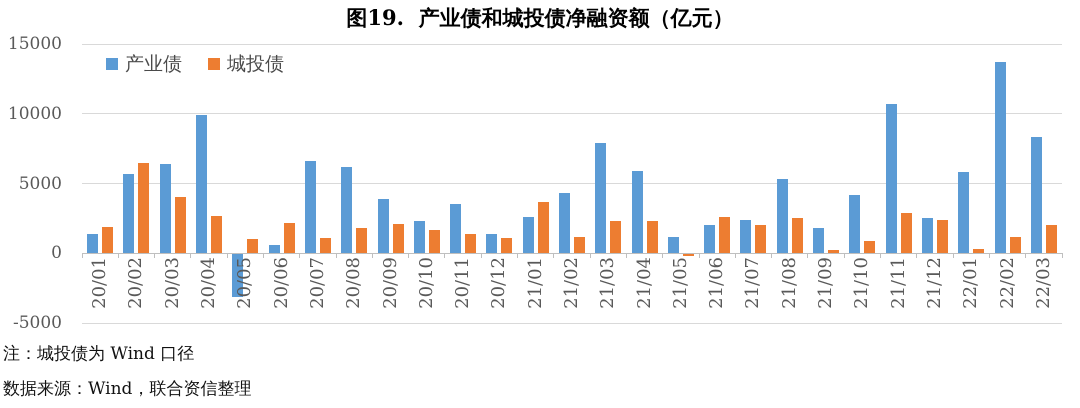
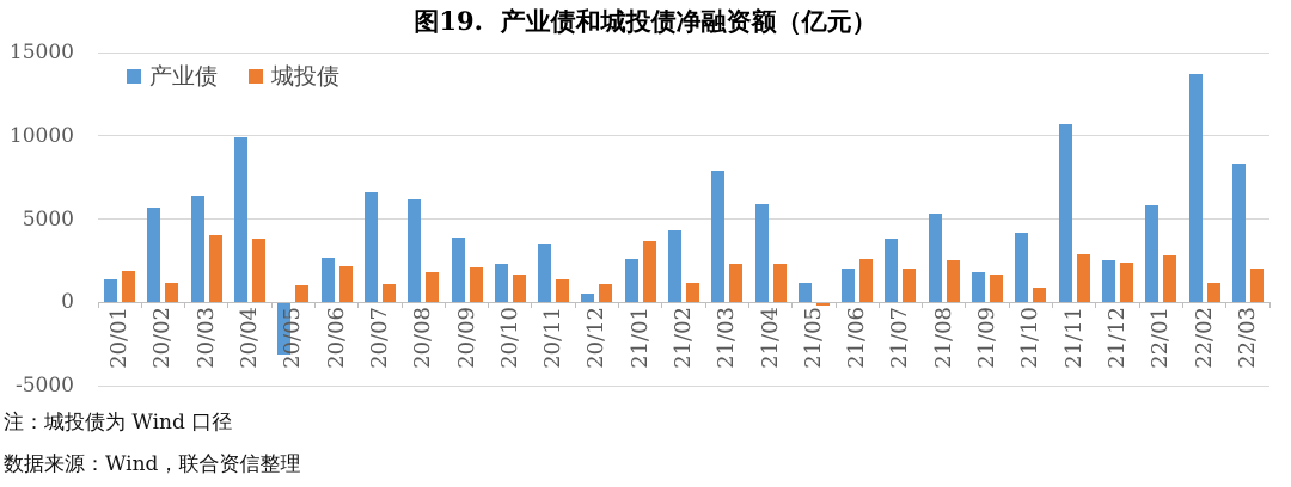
城投债/20/02: 6500 -> 1200
城投债/20/04: 2700 -> 3800
产业债/20/06: 600 -> 2700
产业债/20/12: 1400 -> 500
产业债/21/07: 2400 -> 3800
城投债/21/09: 200 -> 1700
城投债/22/01: 300 -> 2800
